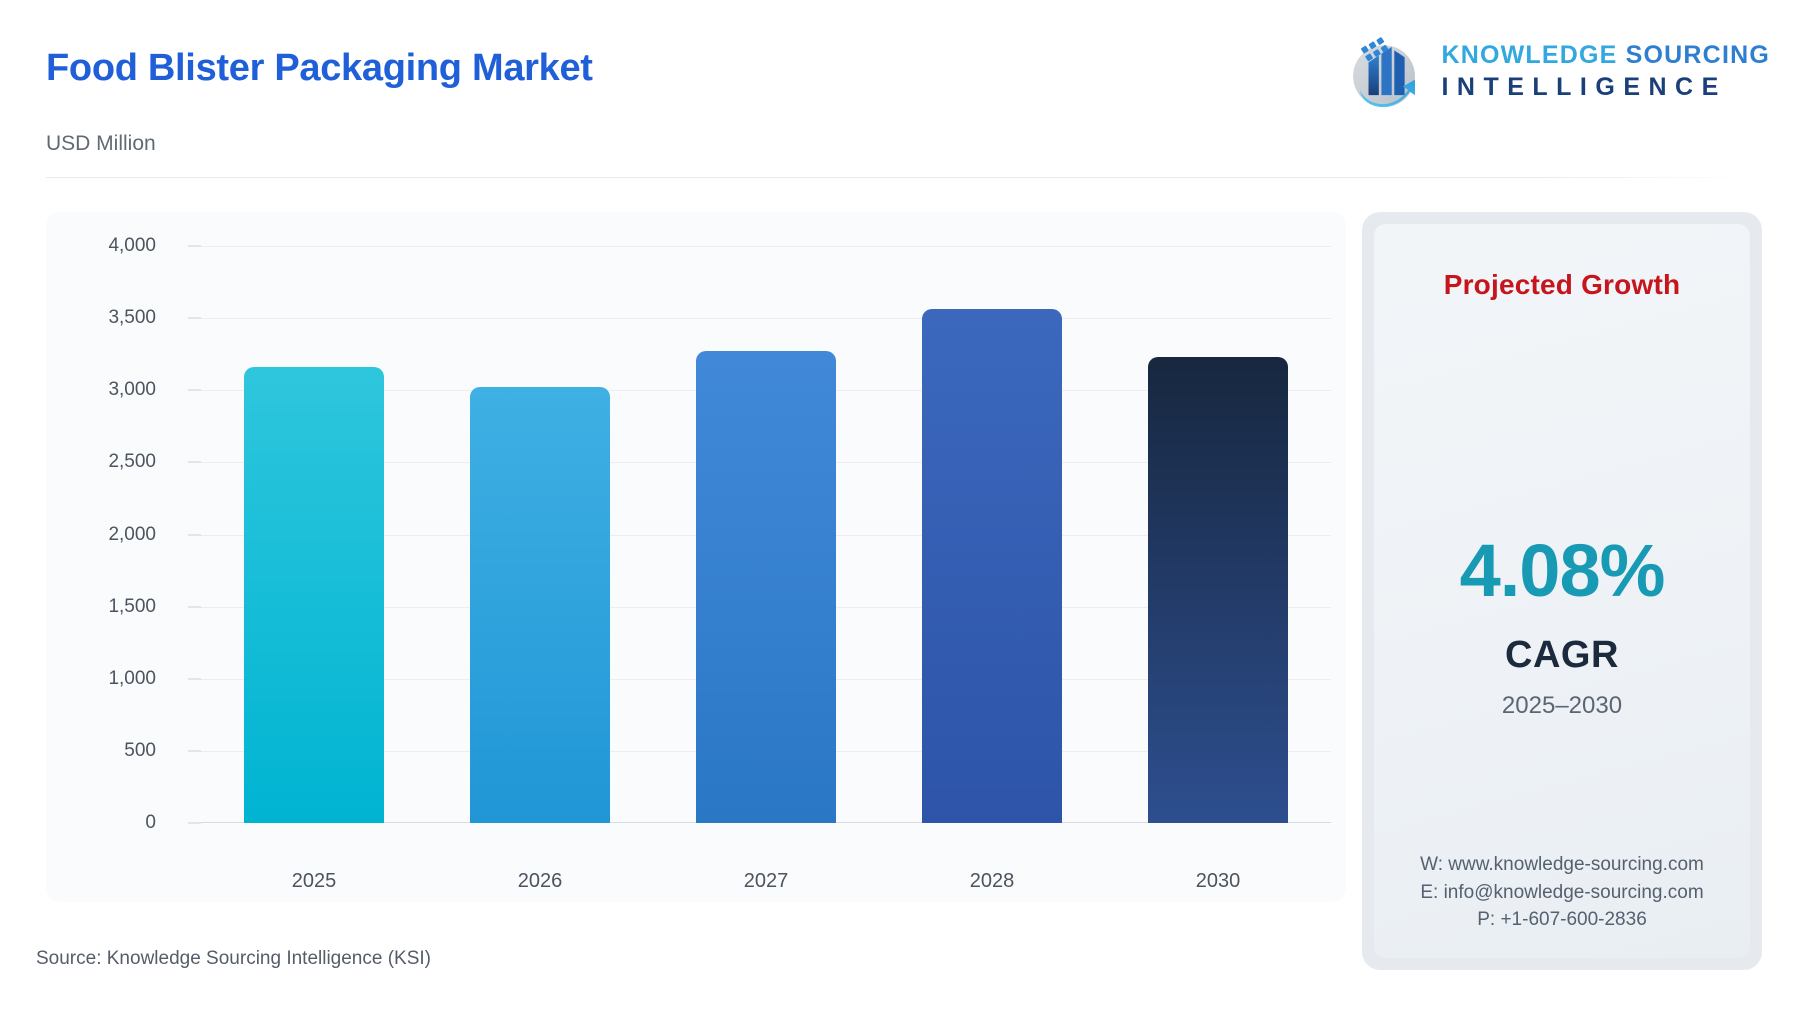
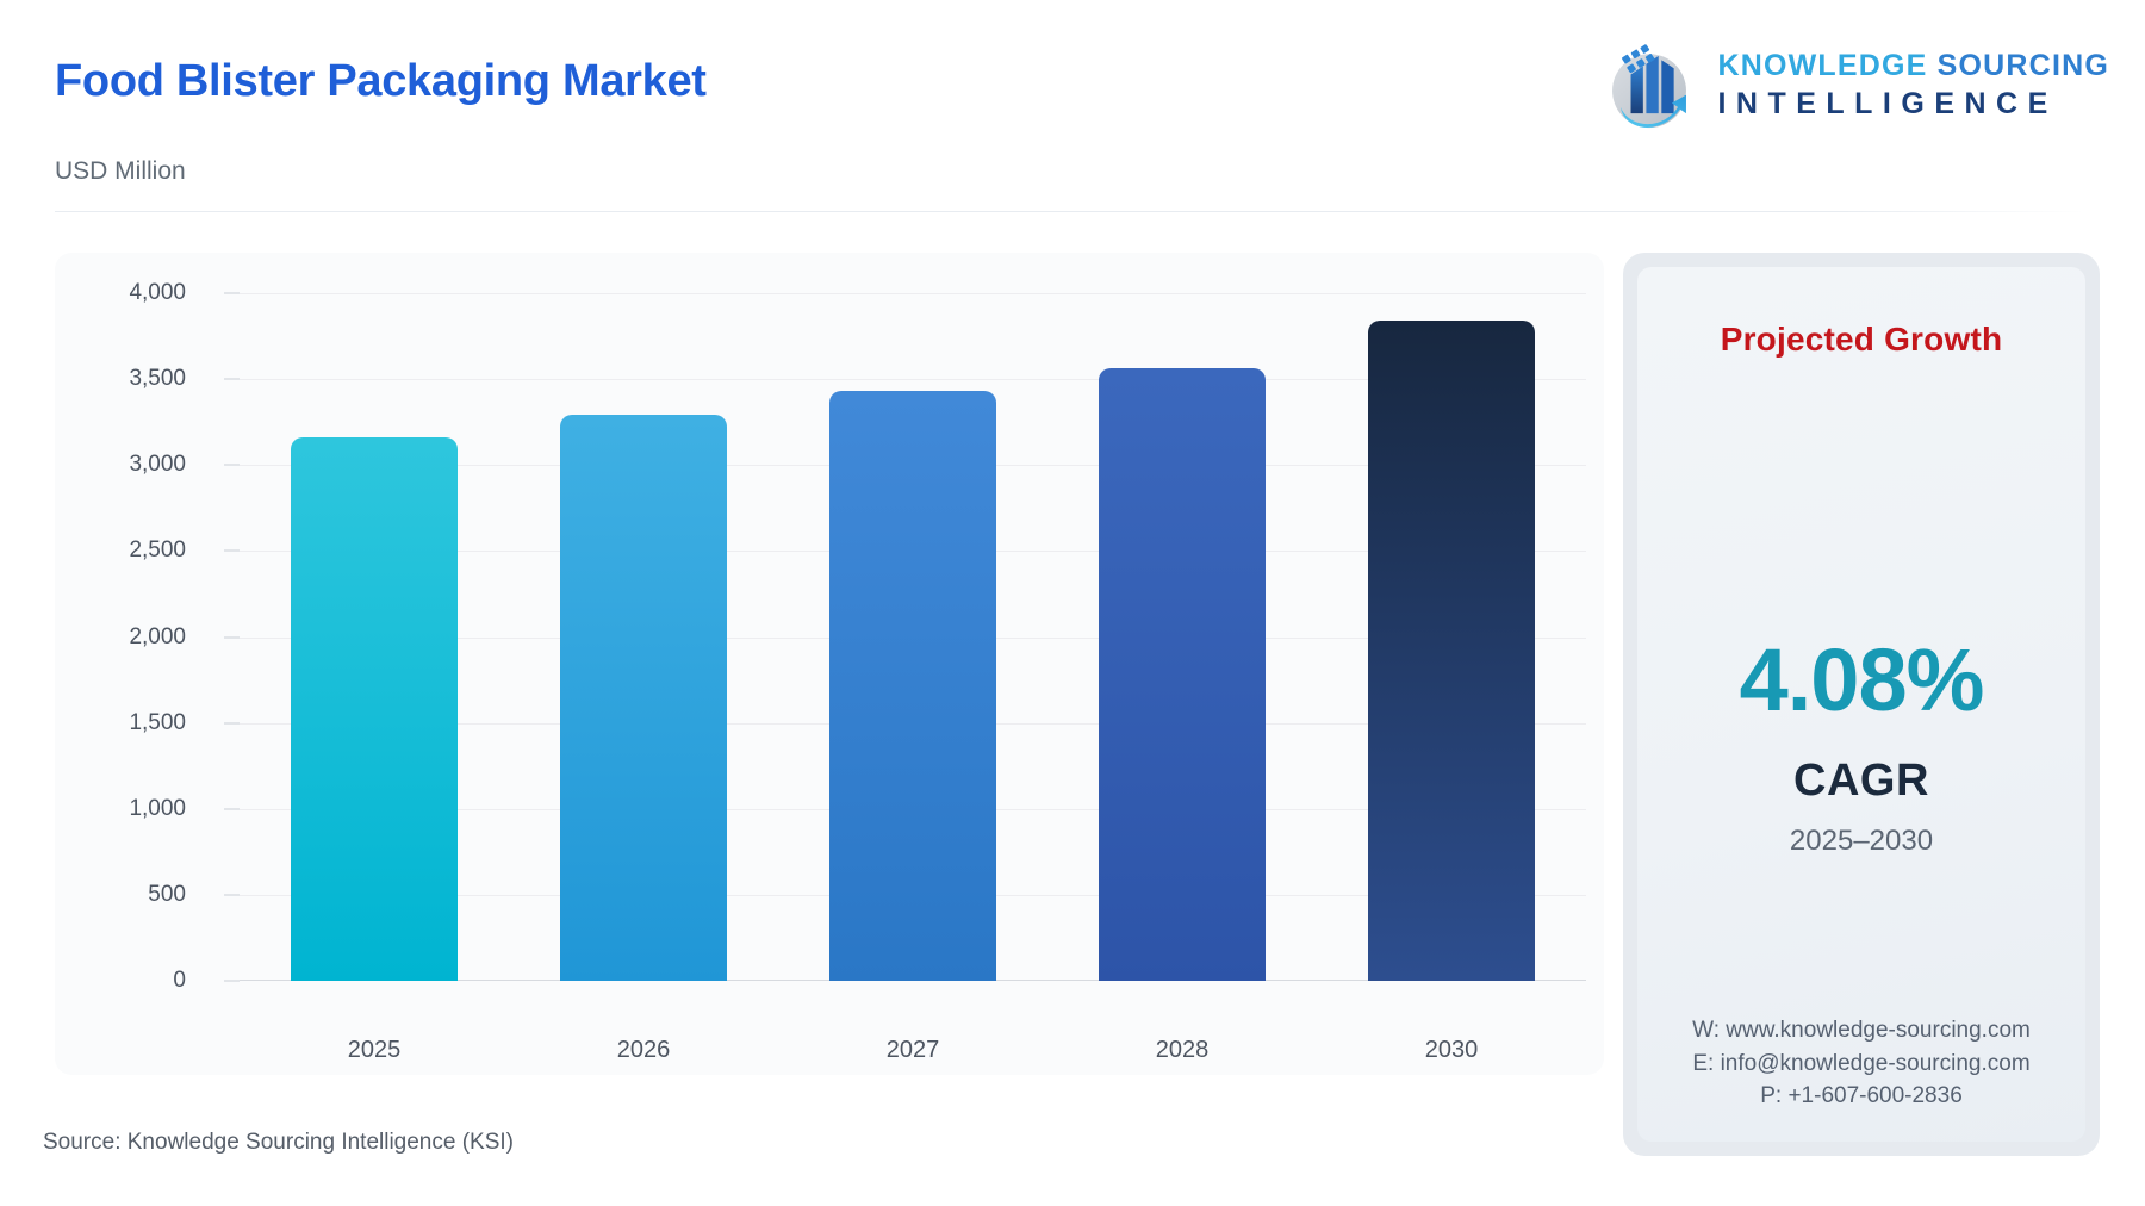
2026: 3020 -> 3290
2027: 3270 -> 3430
2030: 3230 -> 3840
